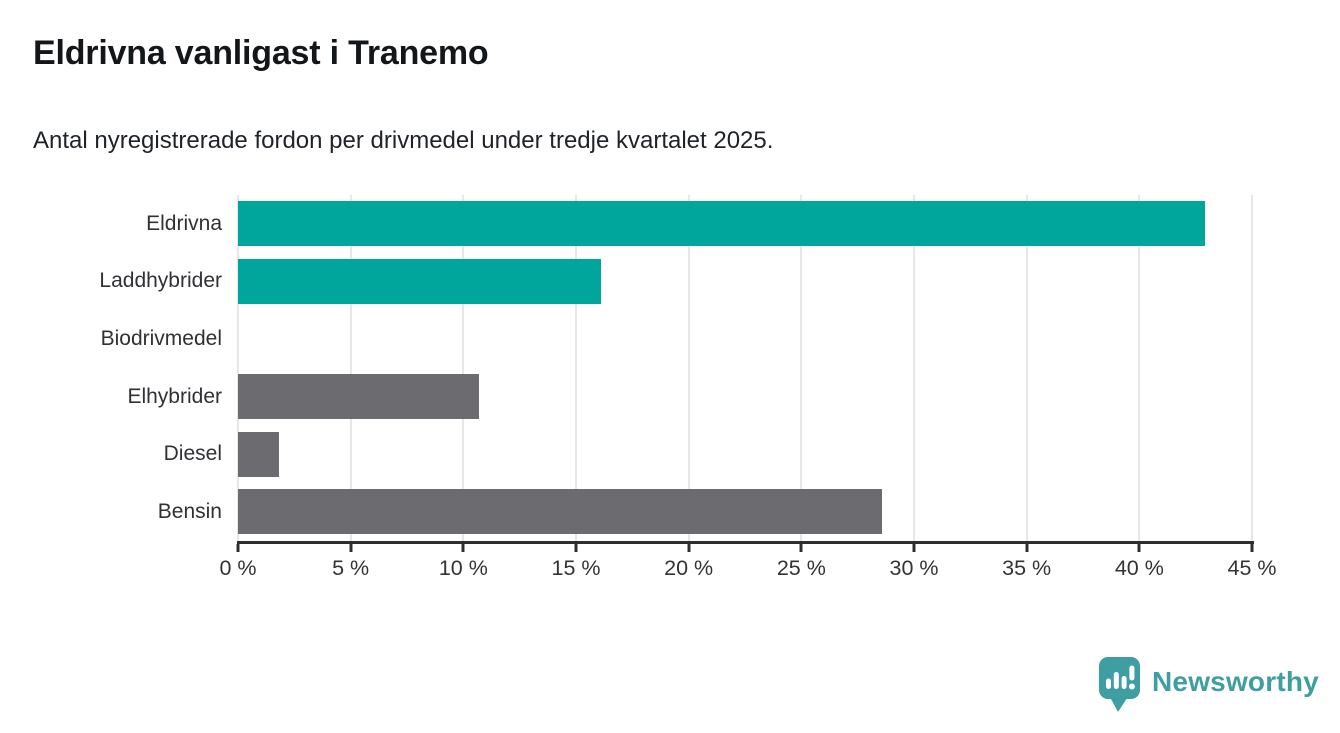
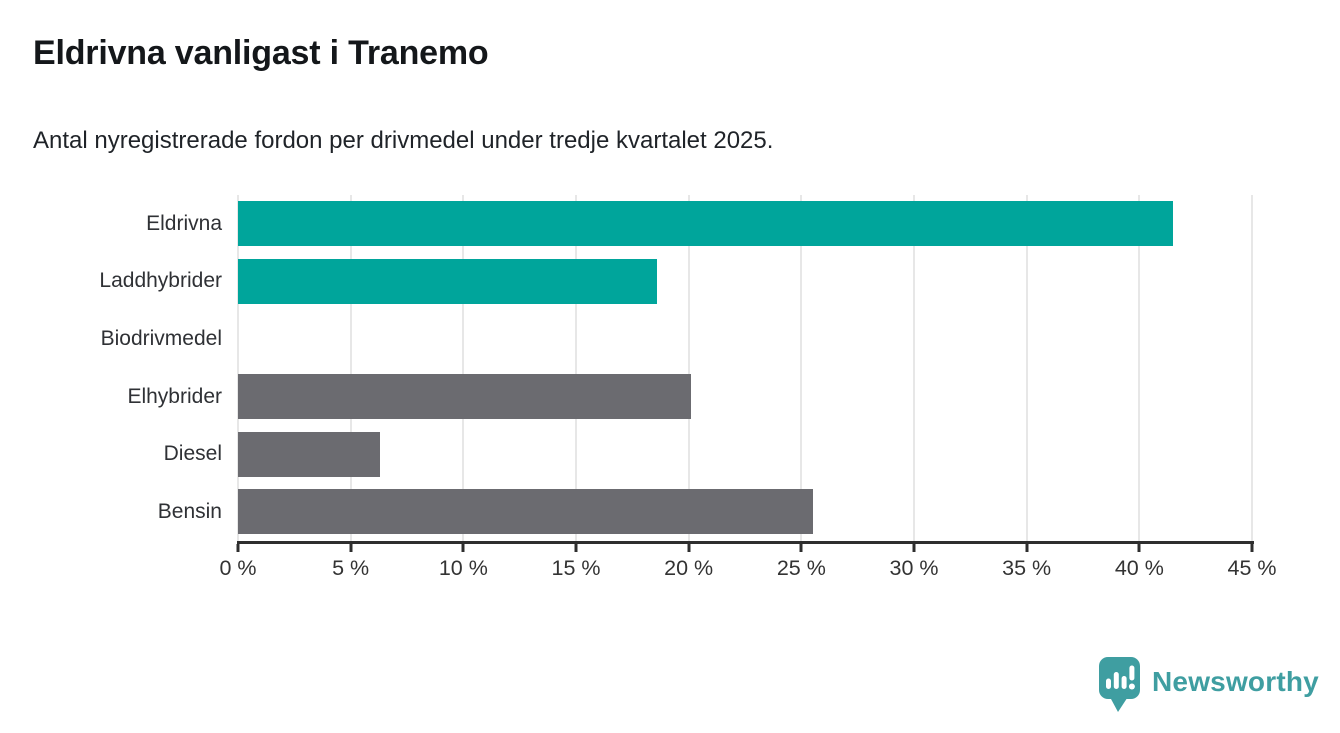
Eldrivna: 42.9% -> 41.5%
Laddhybrider: 16.1% -> 18.6%
Elhybrider: 10.7% -> 20.1%
Diesel: 1.8% -> 6.3%
Bensin: 28.6% -> 25.5%
